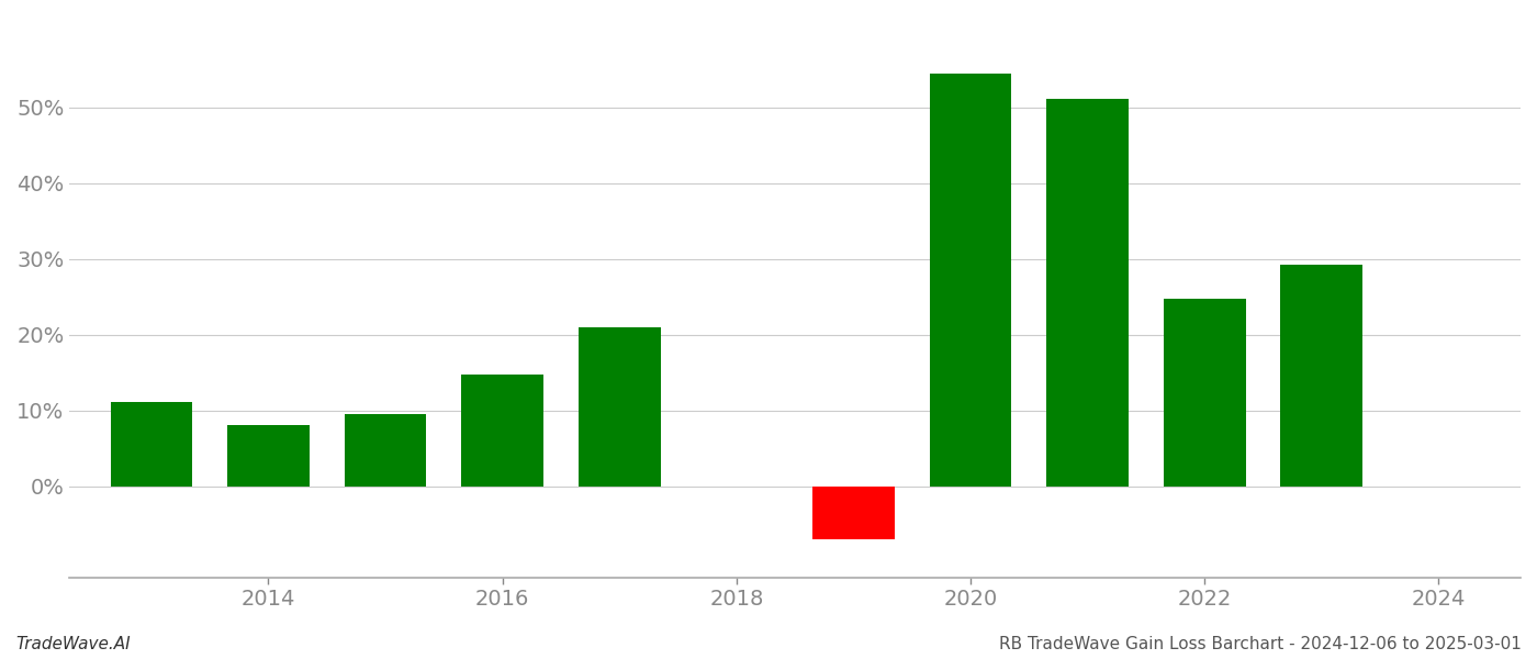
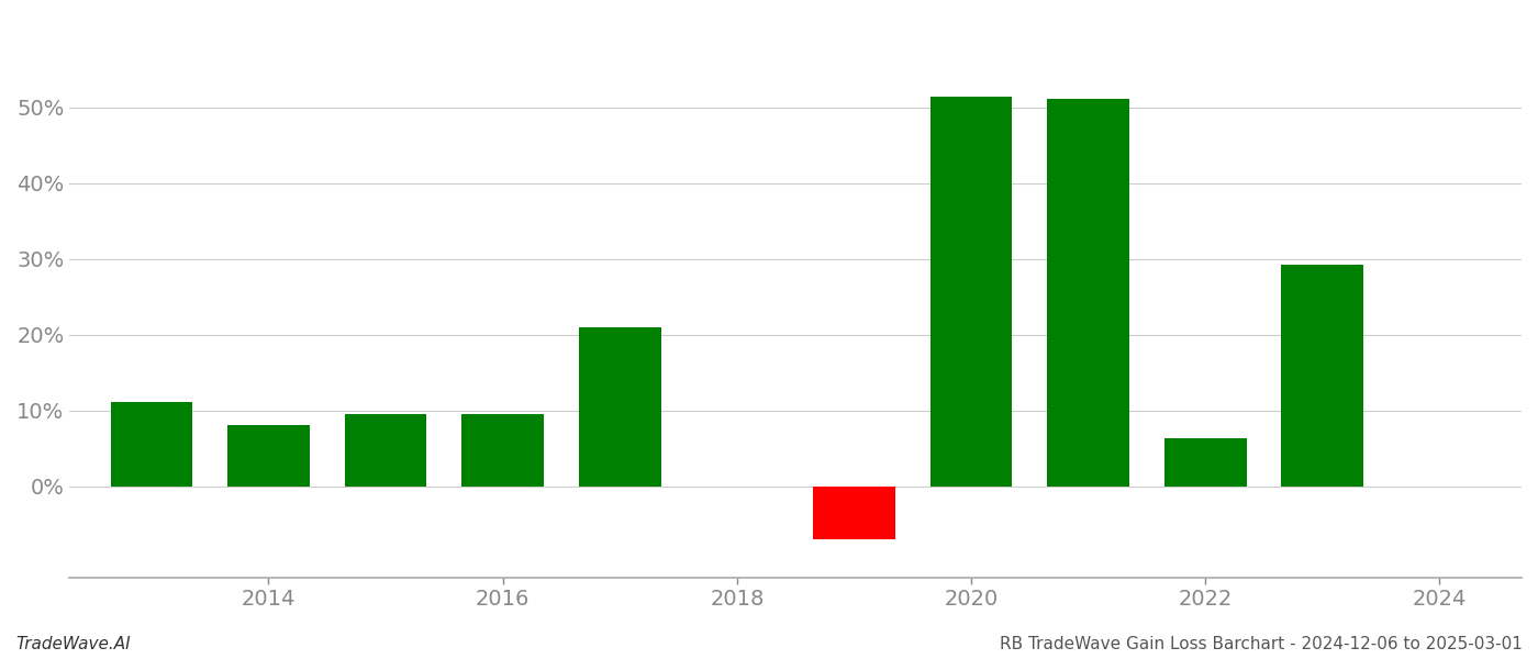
2016: 14.7% -> 9.6%
2020: 54.5% -> 51.4%
2022: 24.8% -> 6.4%
